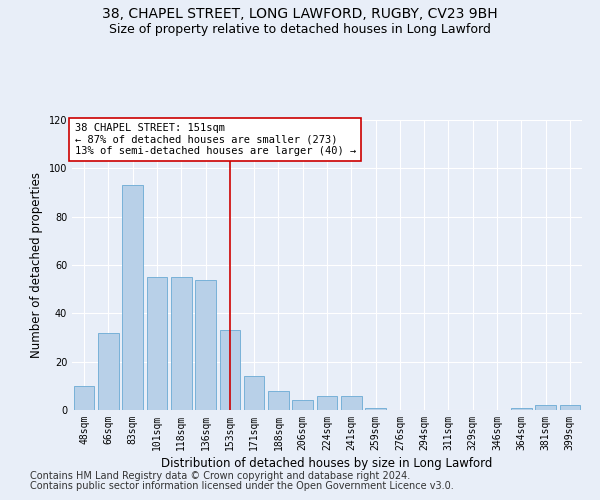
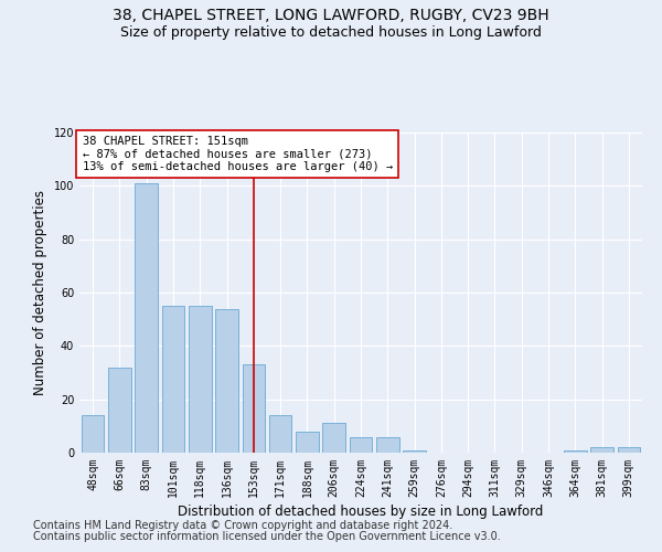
48sqm: 10 -> 14
83sqm: 93 -> 101
206sqm: 4 -> 11
